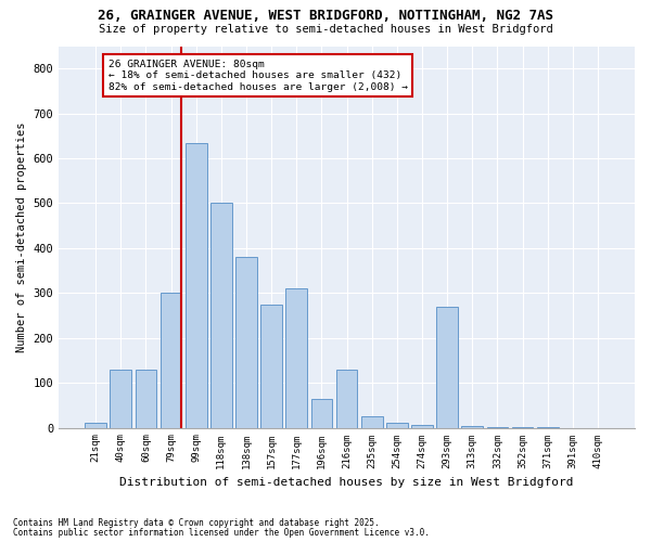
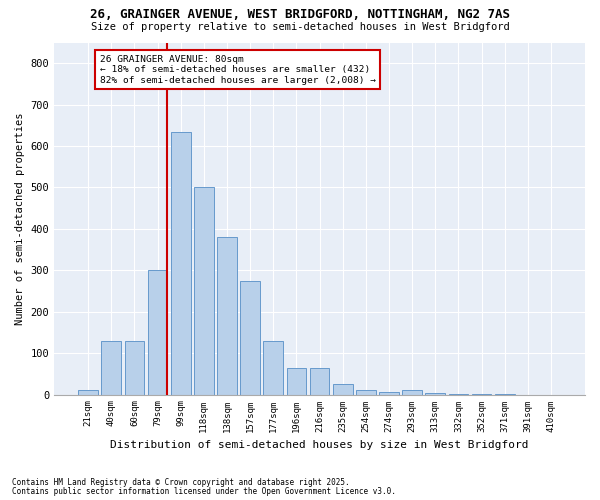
177sqm: 310 -> 130
216sqm: 130 -> 65
293sqm: 270 -> 10
